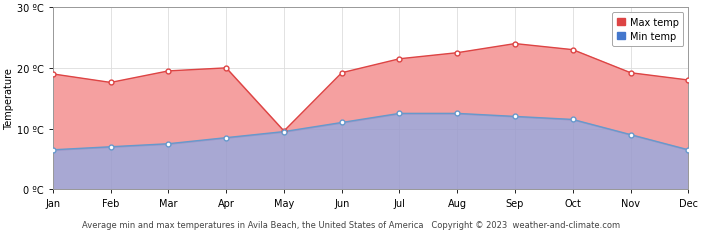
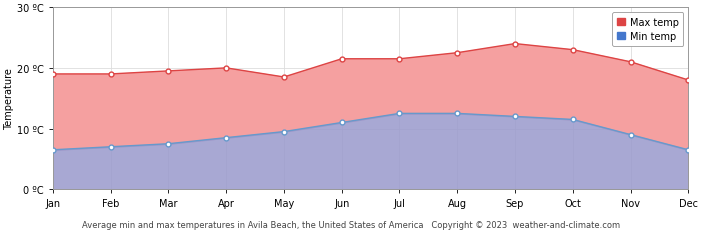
Max temp/Feb: 17.6 ºC -> 19.0 ºC
Max temp/May: 9.6 ºC -> 18.5 ºC
Max temp/Jun: 19.2 ºC -> 21.5 ºC
Max temp/Nov: 19.2 ºC -> 21.0 ºC
